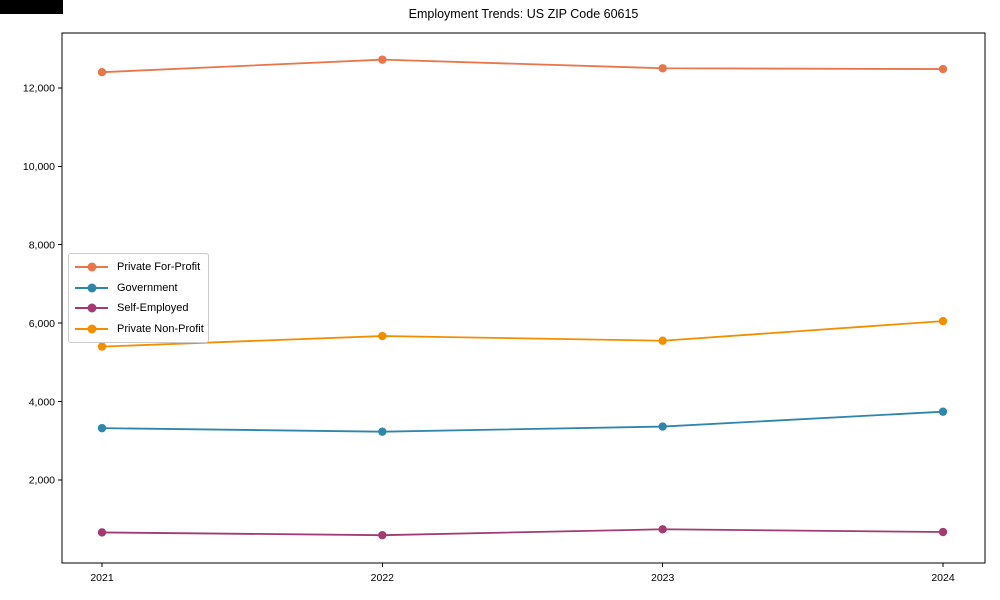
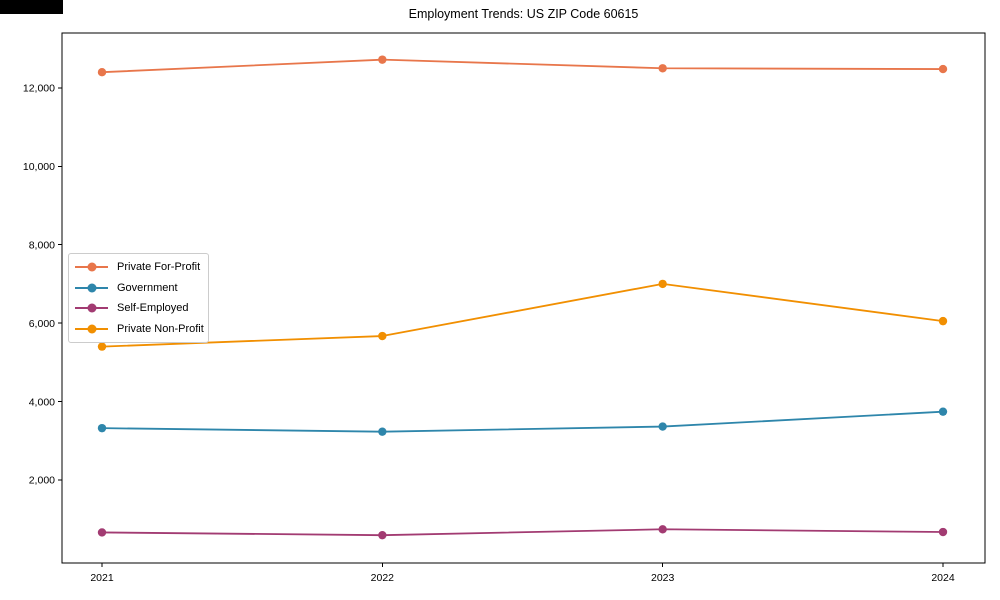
Private Non-Profit/2023: 5600 -> 7000
